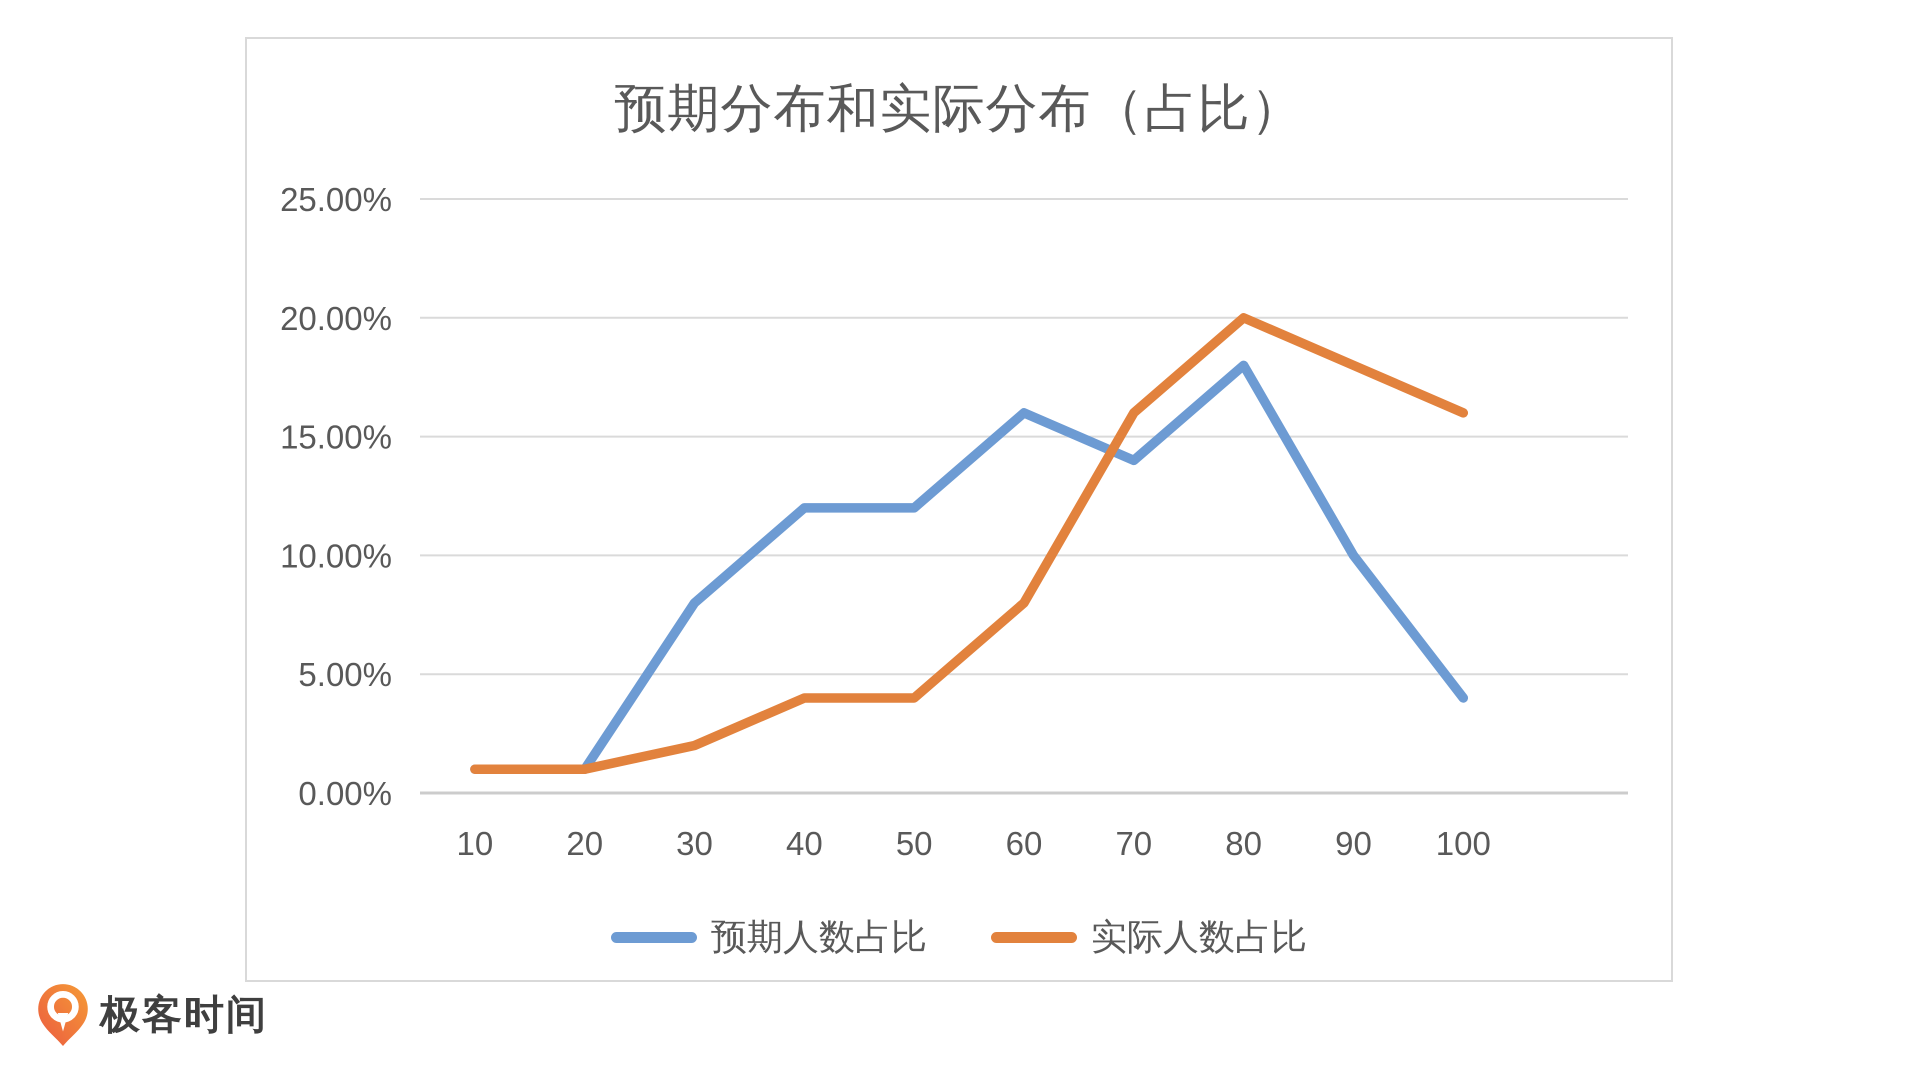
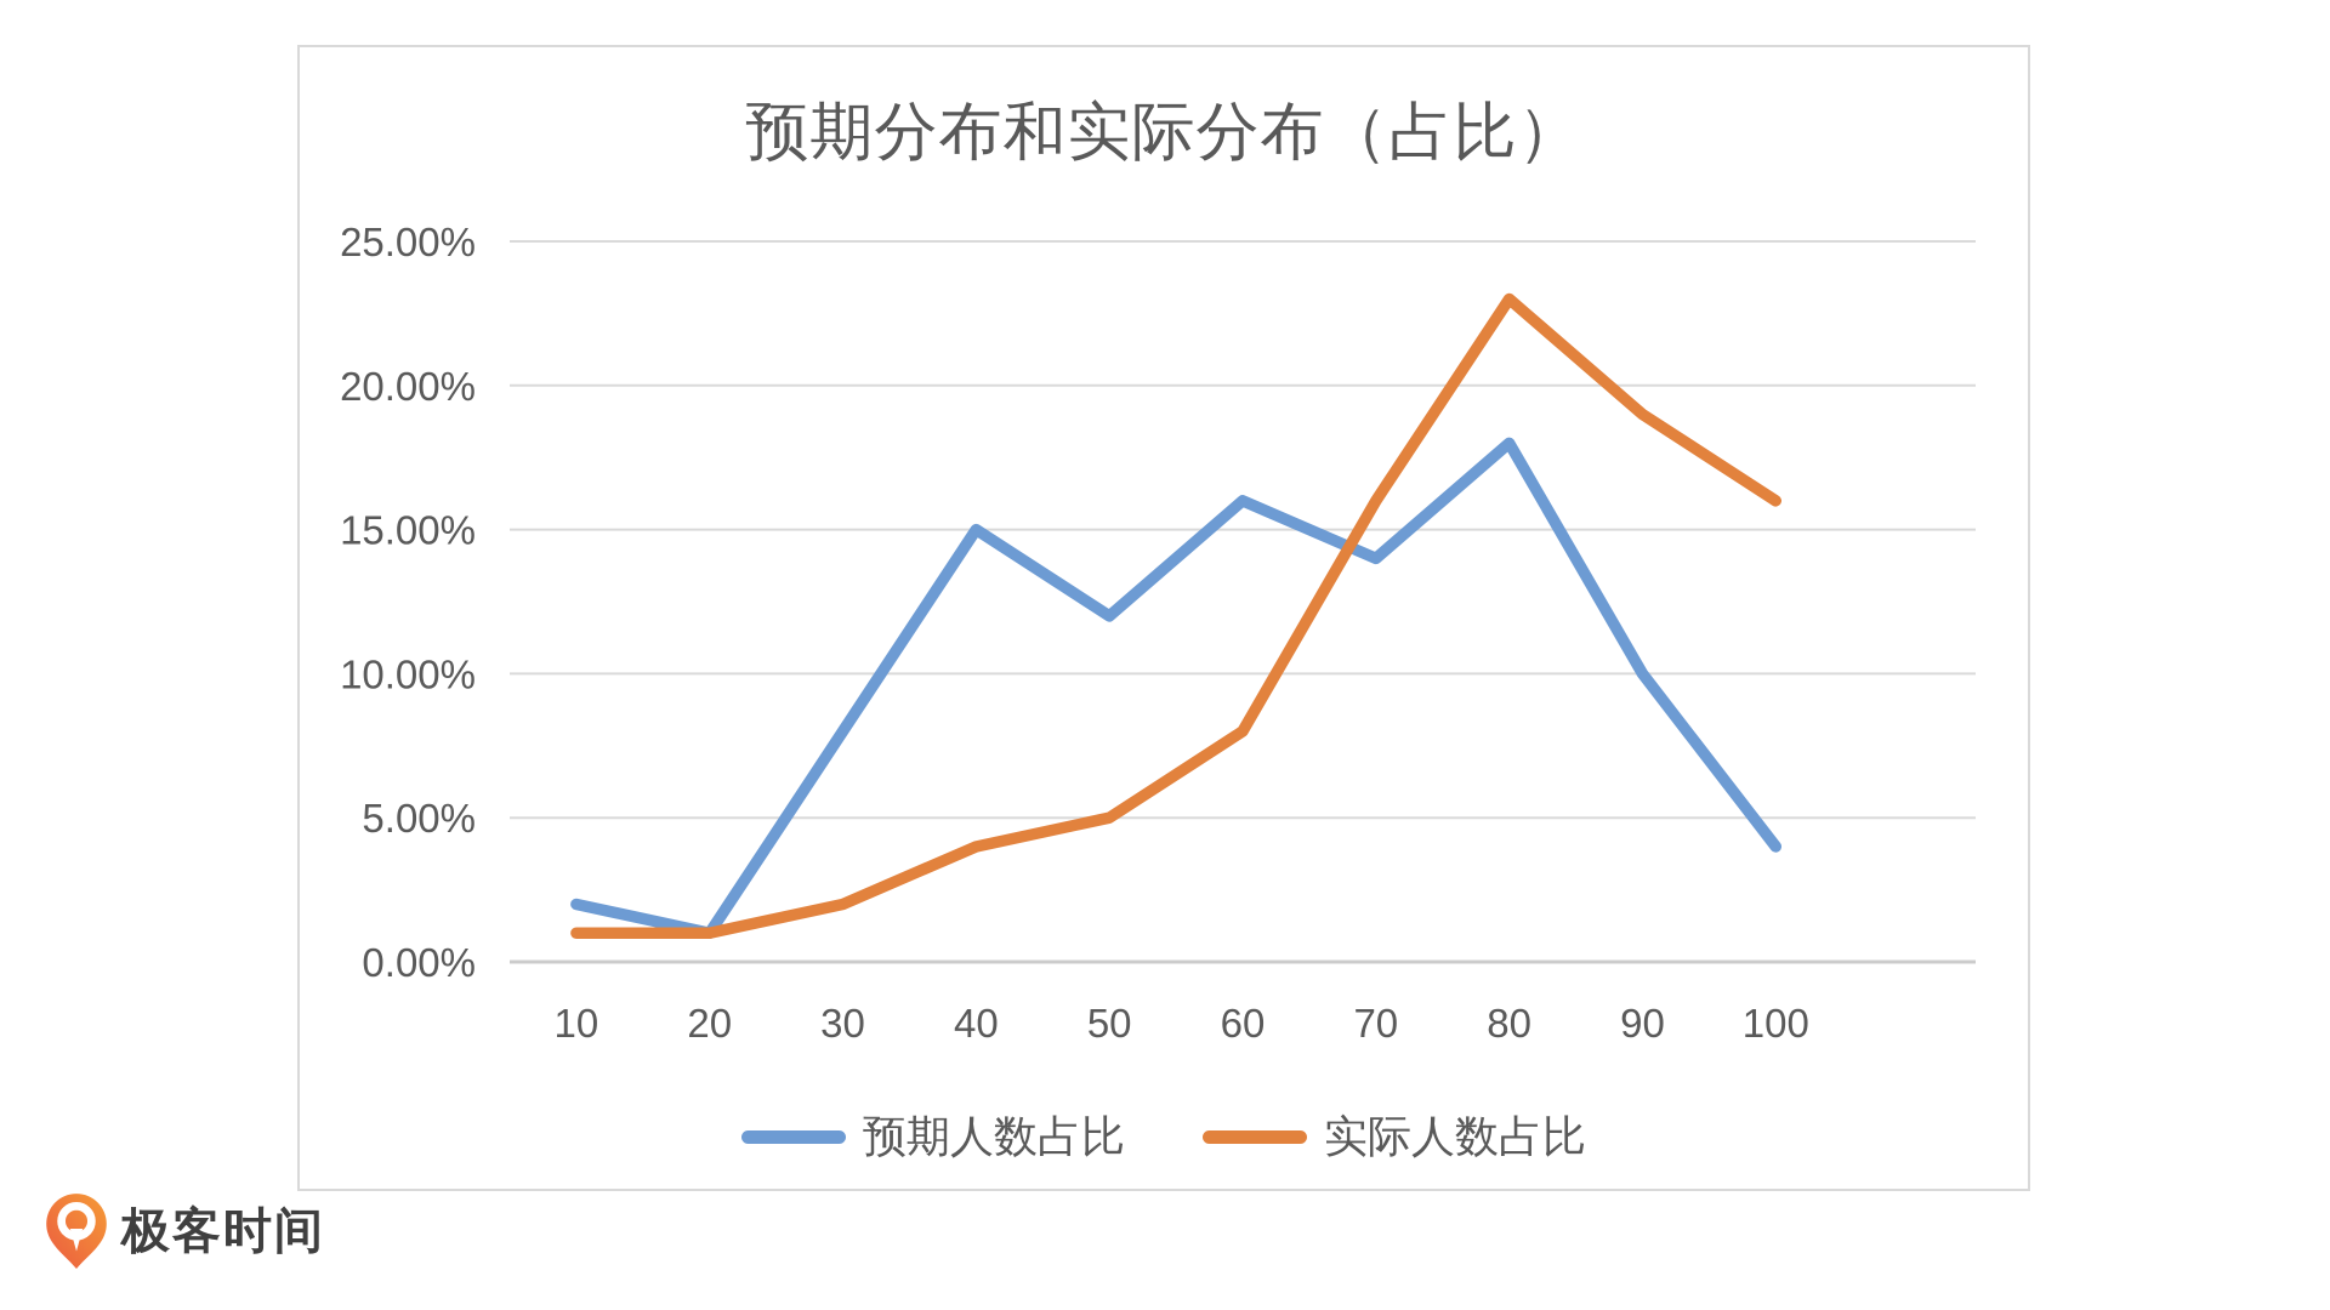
预期人数占比/10: 1% -> 2%
预期人数占比/40: 12% -> 15%
实际人数占比/50: 4% -> 5%
实际人数占比/80: 20% -> 23%
实际人数占比/90: 18% -> 19%
